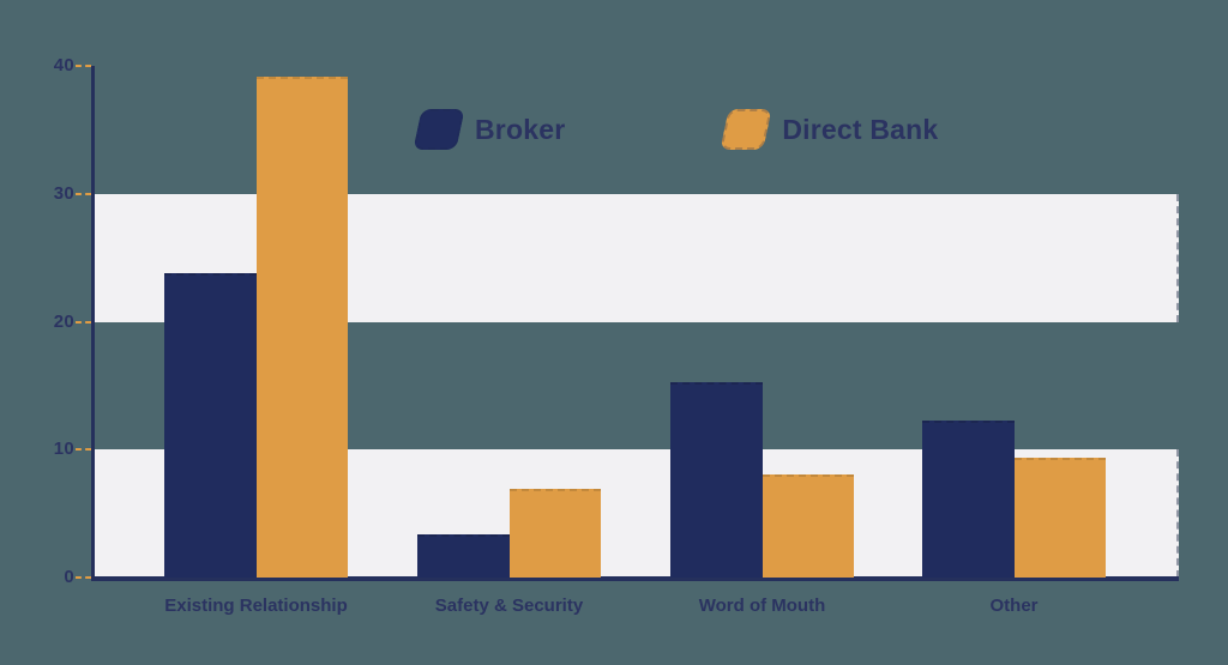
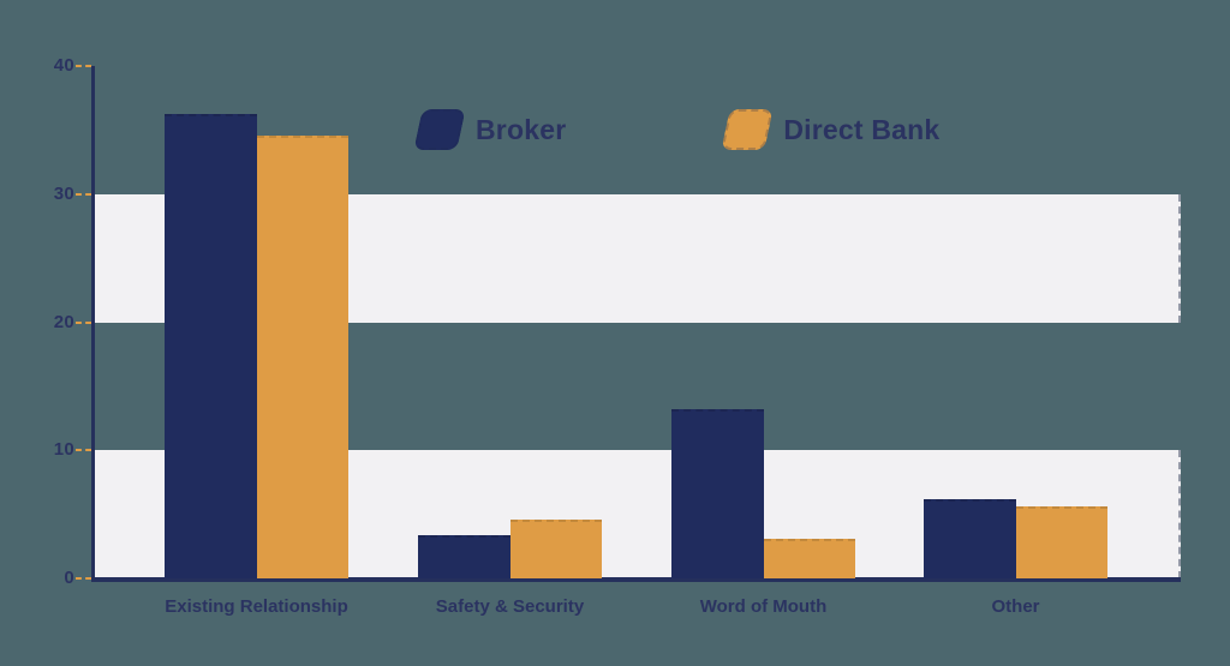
Broker/Existing Relationship: 23.8 -> 36.3
Direct Bank/Existing Relationship: 39.2 -> 34.6
Direct Bank/Safety & Security: 6.9 -> 4.6
Broker/Word of Mouth: 15.3 -> 13.2
Direct Bank/Word of Mouth: 8.1 -> 3.1
Broker/Other: 12.3 -> 6.2
Direct Bank/Other: 9.4 -> 5.6
